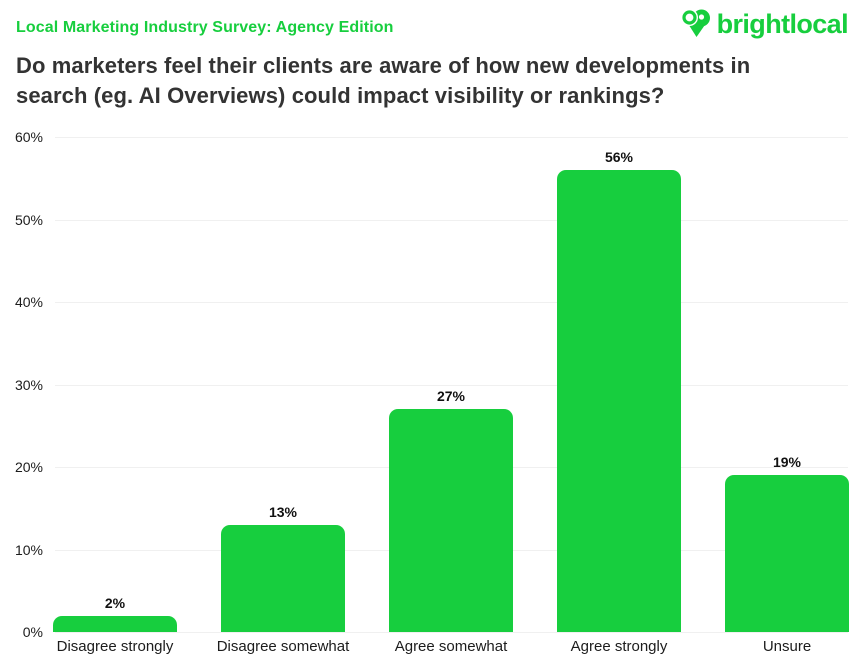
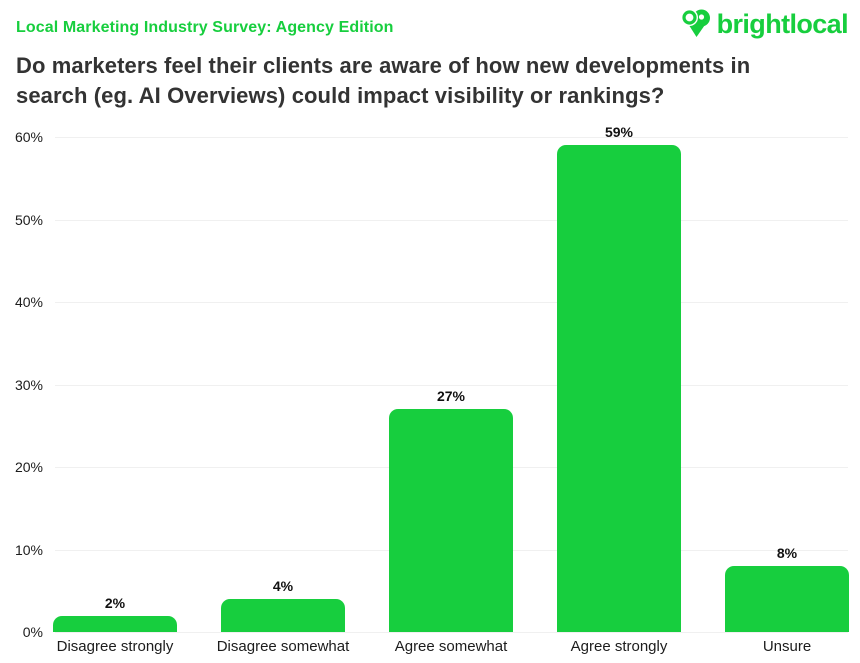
Disagree somewhat: 13% -> 4%
Agree strongly: 56% -> 59%
Unsure: 19% -> 8%
